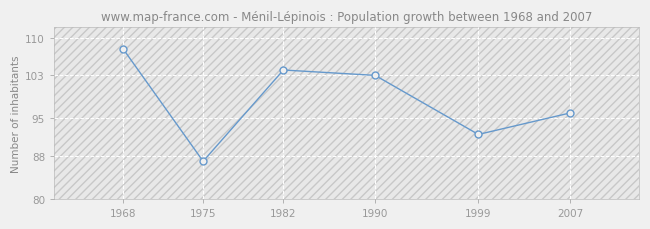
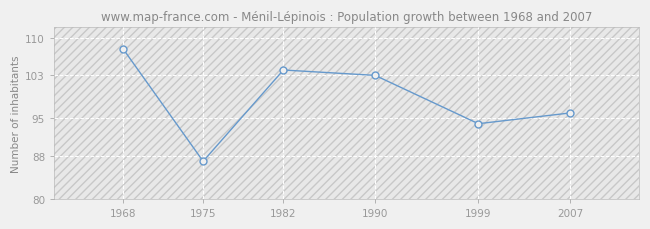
1999: 92 -> 94
